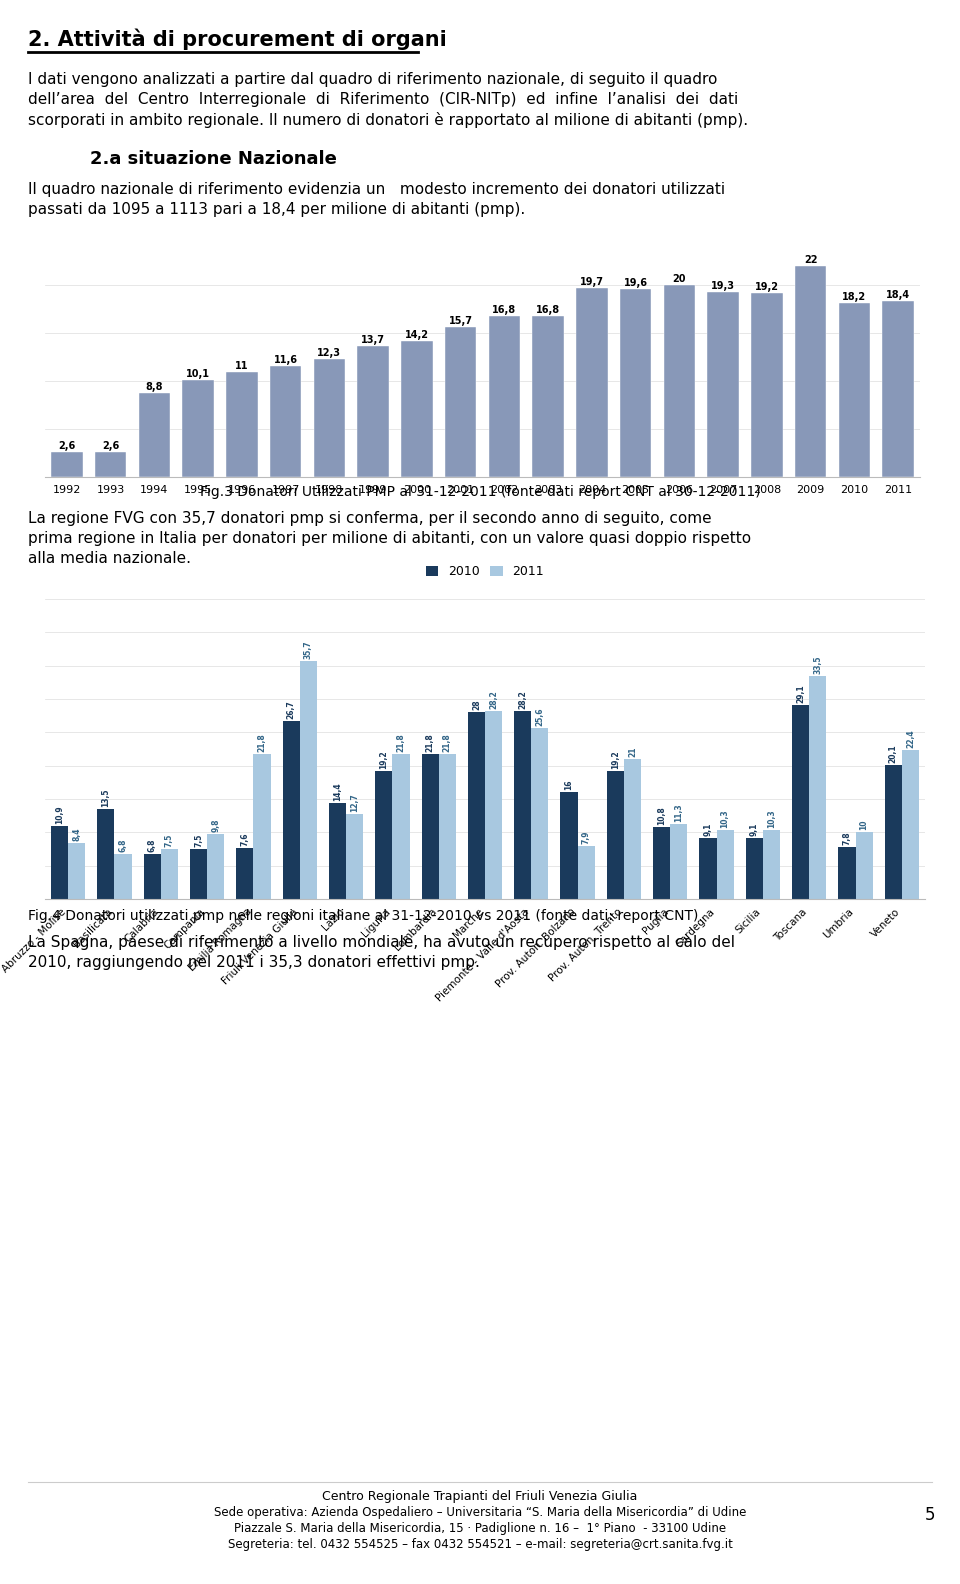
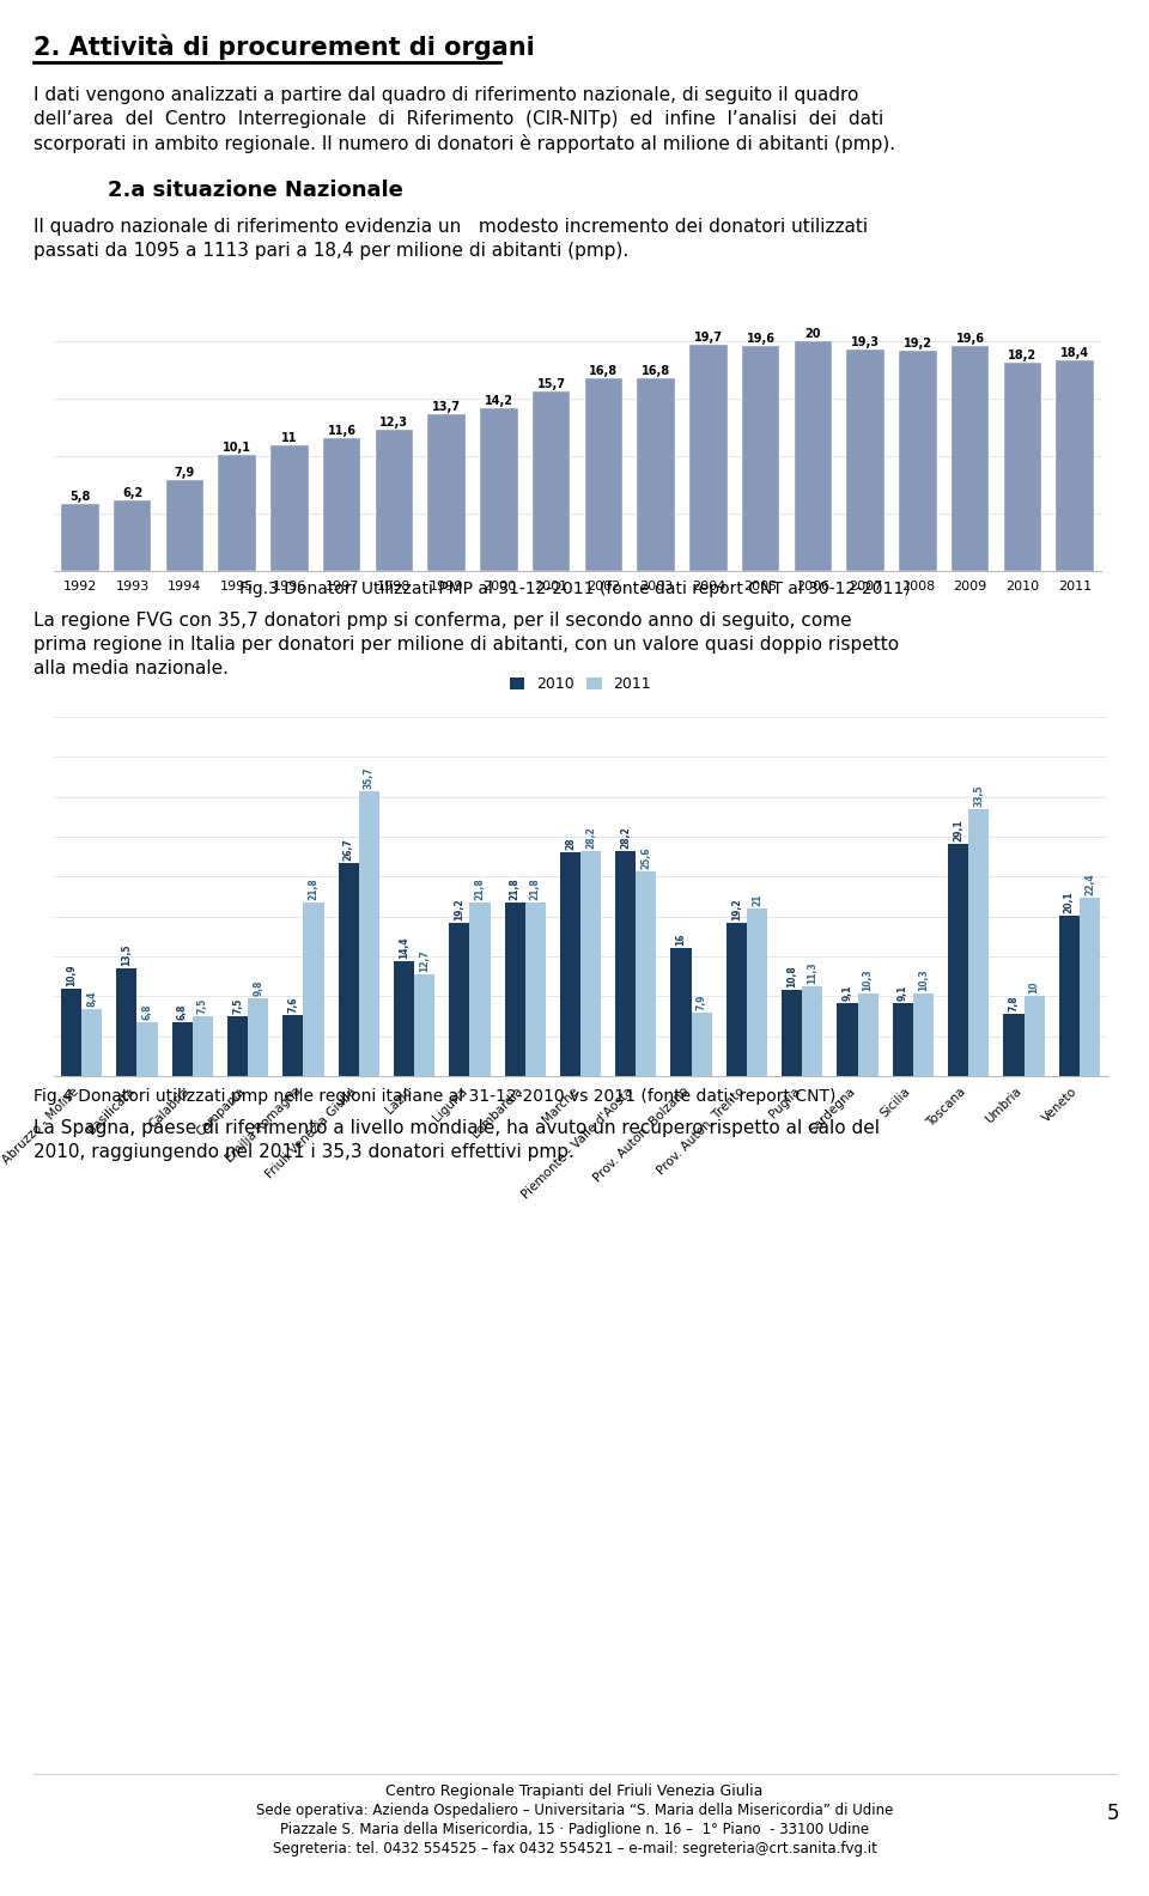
1992: 2,6 -> 5,8
1993: 2,6 -> 6,2
1994: 8,8 -> 7,9
2009: 22 -> 19,6
